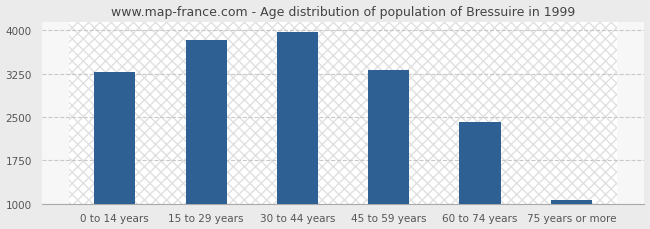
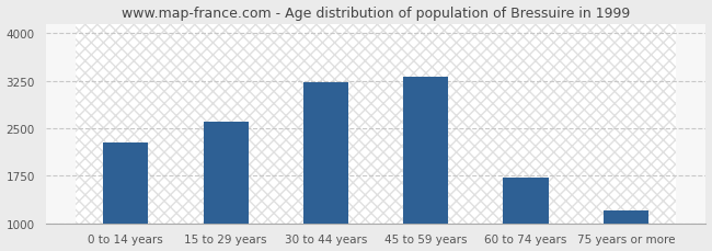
0 to 14 years: 3270 -> 2280
15 to 29 years: 3830 -> 2600
30 to 44 years: 3960 -> 3220
60 to 74 years: 2420 -> 1720
75 years or more: 1060 -> 1200
